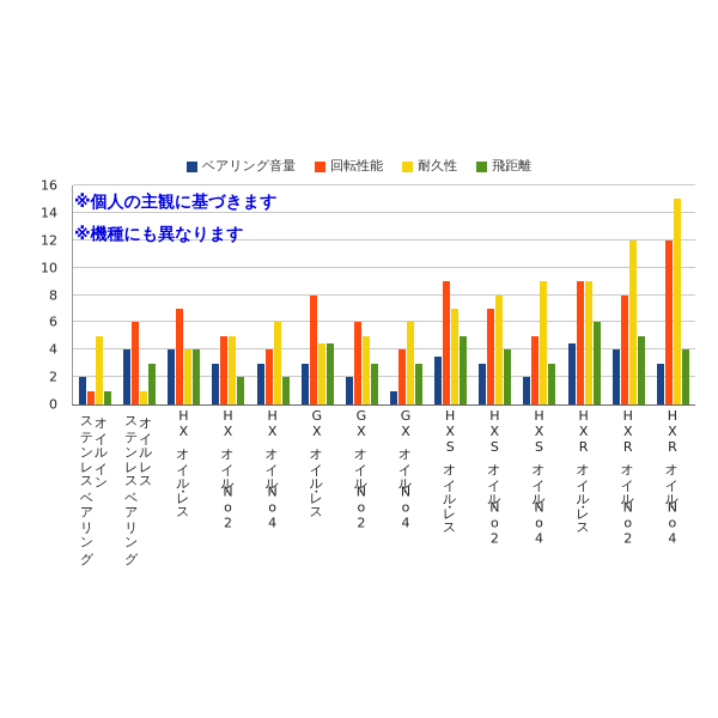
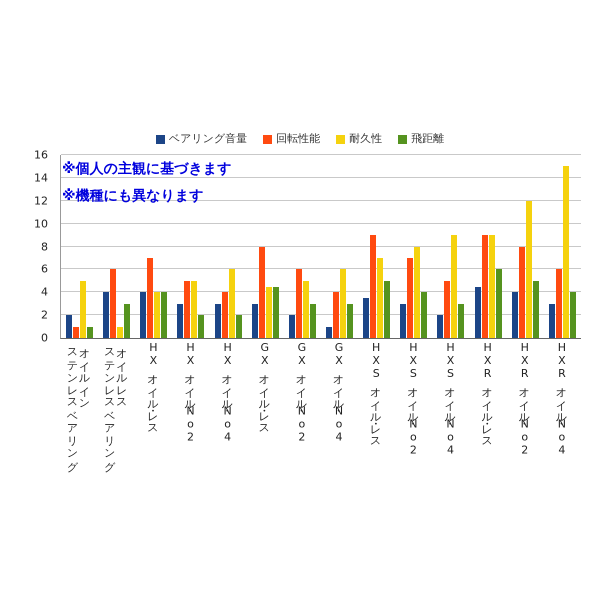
回転性能/HXRオイル・No4: 12 -> 6
